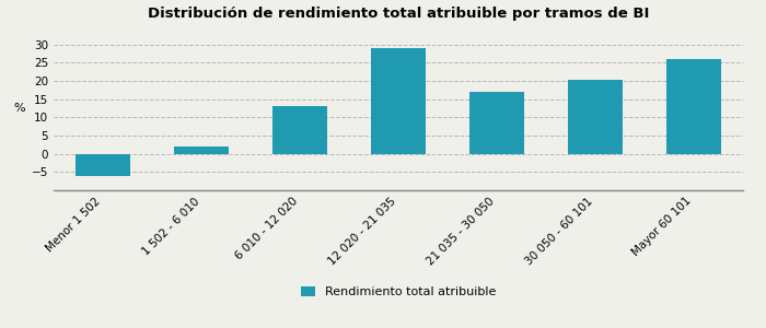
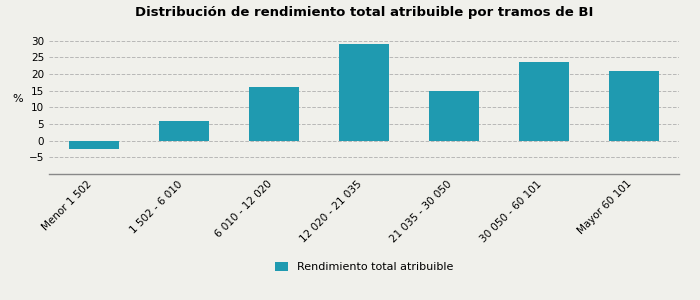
Menor 1 502: -6.2 -> -2.5
1 502 - 6 010: 2.0 -> 6.0
6 010 - 12 020: 13.0 -> 16.0
21 035 - 30 050: 17.0 -> 15.0
30 050 - 60 101: 20.2 -> 23.5
Mayor 60 101: 26.0 -> 21.0
